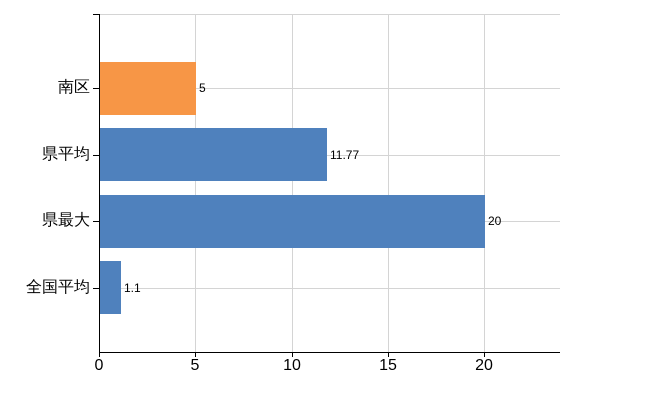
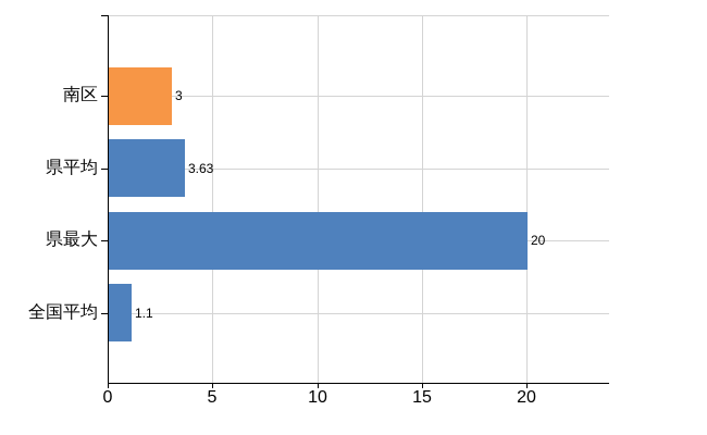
南区: 5 -> 3
県平均: 11.77 -> 3.63
